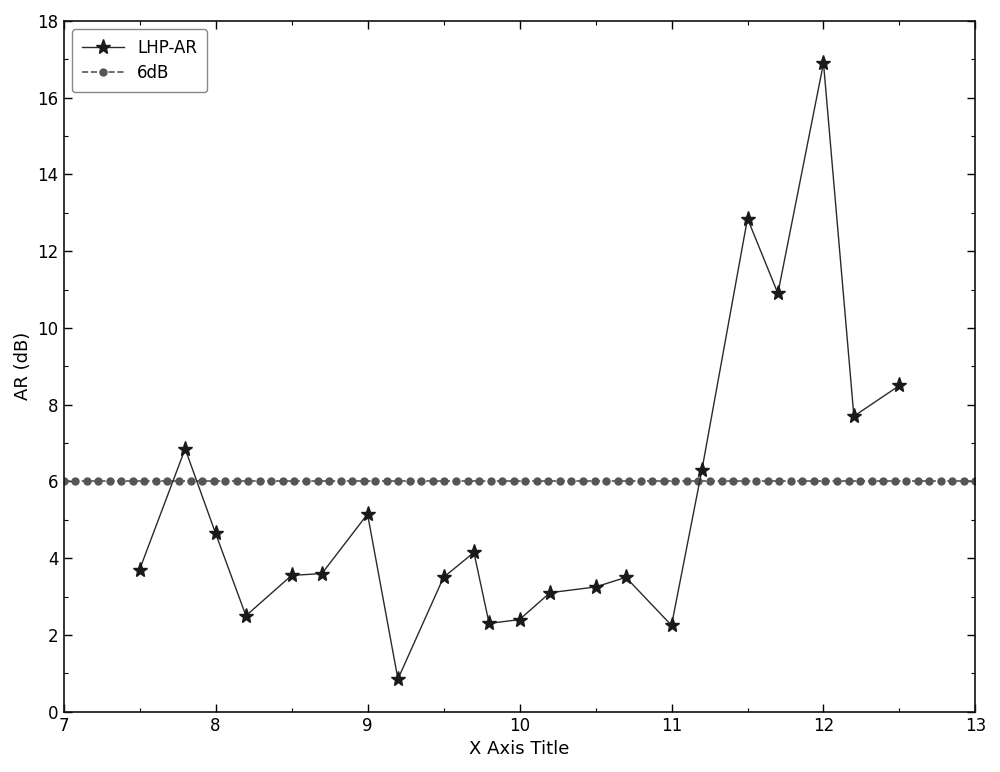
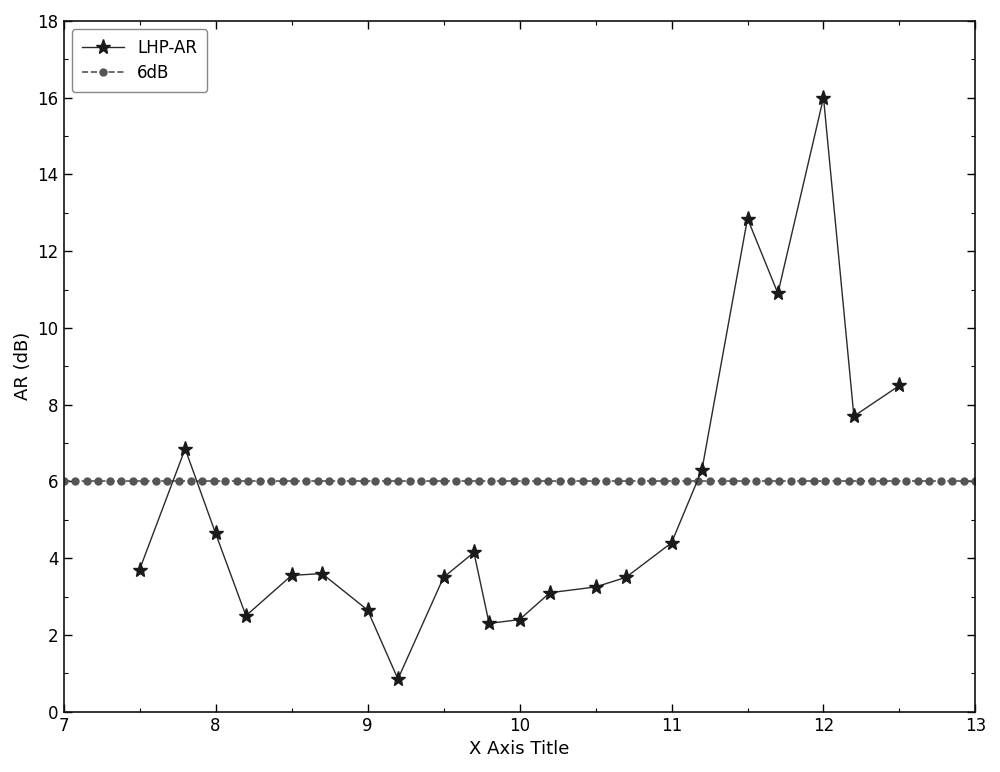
LHP-AR/9: 5.15 -> 2.65
LHP-AR/11: 2.25 -> 4.40
LHP-AR/12: 16.90 -> 16.00
